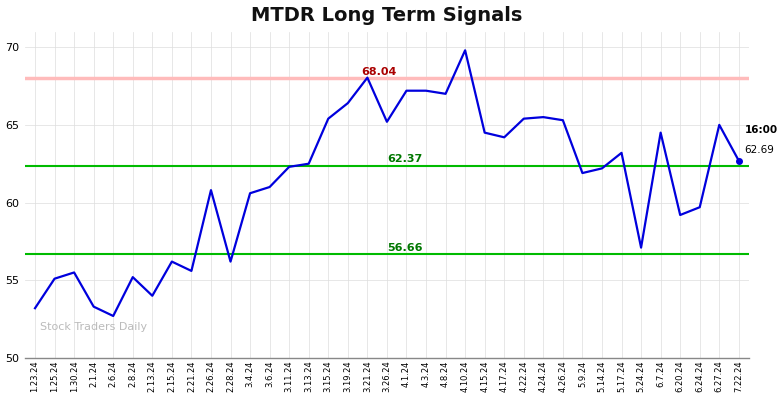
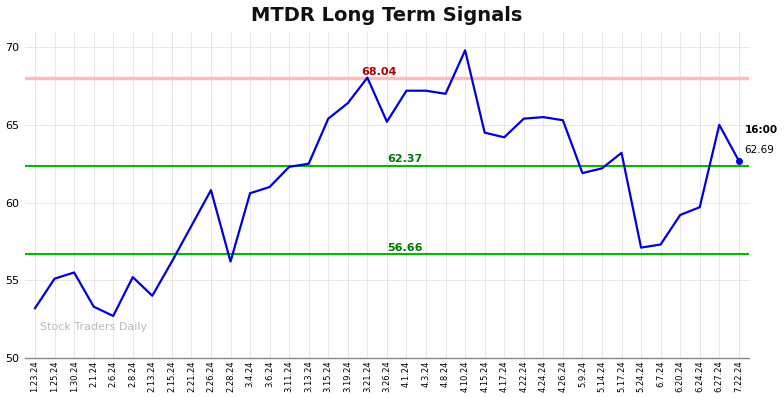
2.21.24: 55.6 -> 58.5
6.7.24: 64.5 -> 57.3
